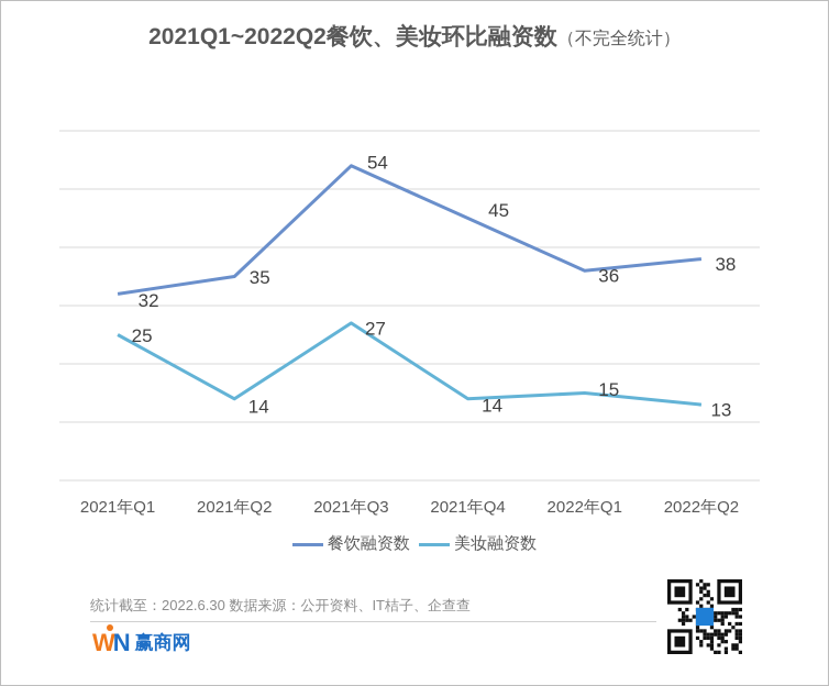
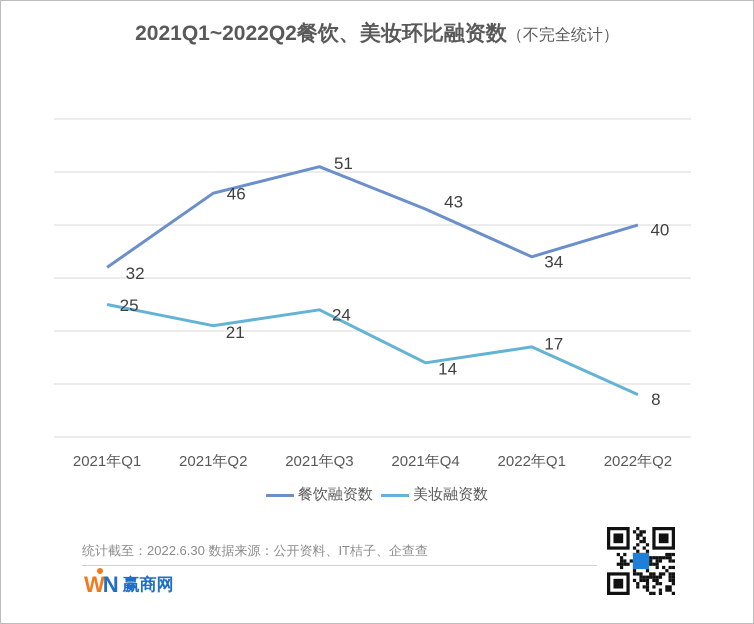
餐饮融资数/2021年Q2: 35 -> 46
美妆融资数/2021年Q2: 14 -> 21
餐饮融资数/2021年Q3: 54 -> 51
美妆融资数/2021年Q3: 27 -> 24
餐饮融资数/2021年Q4: 45 -> 43
餐饮融资数/2022年Q1: 36 -> 34
美妆融资数/2022年Q1: 15 -> 17
餐饮融资数/2022年Q2: 38 -> 40
美妆融资数/2022年Q2: 13 -> 8
